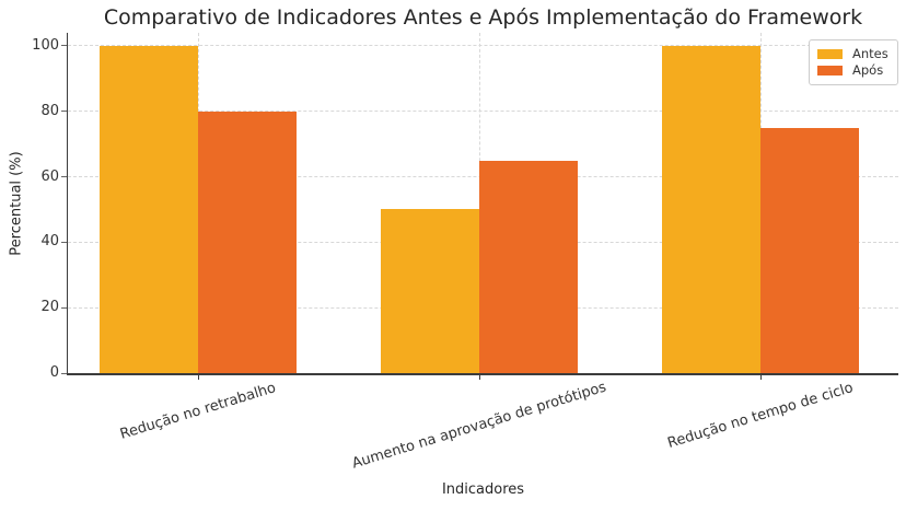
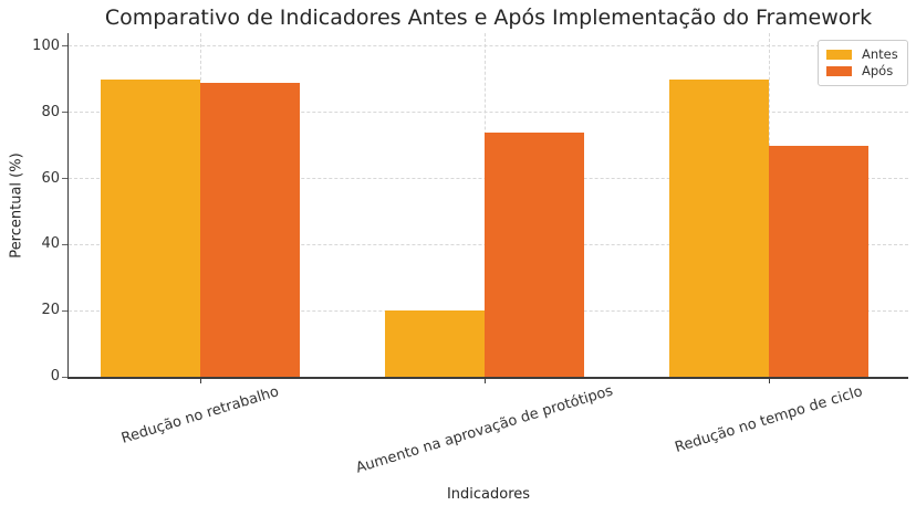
Antes/Redução no retrabalho: 100 -> 90
Após/Redução no retrabalho: 80 -> 89
Antes/Aumento na aprovação de protótipos: 50 -> 20
Após/Aumento na aprovação de protótipos: 65 -> 74
Antes/Redução no tempo de ciclo: 100 -> 90
Após/Redução no tempo de ciclo: 75 -> 70
